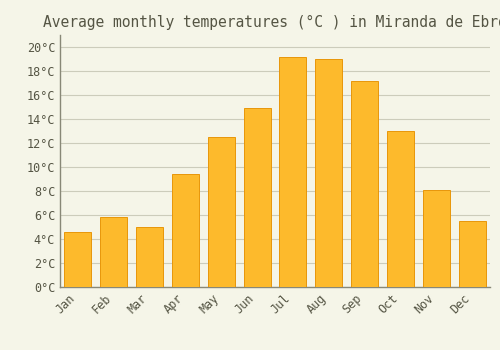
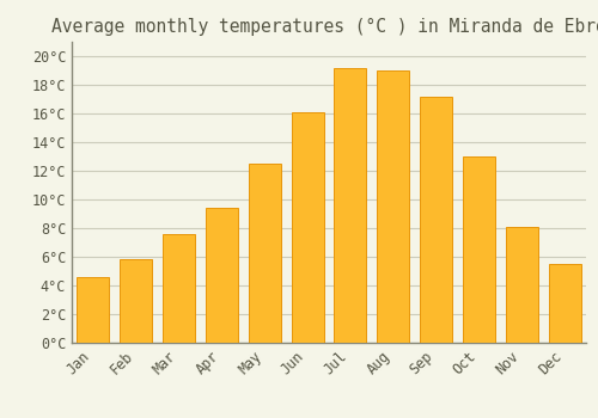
Mar: 5.0°C -> 7.6°C
Jun: 14.9°C -> 16.1°C
